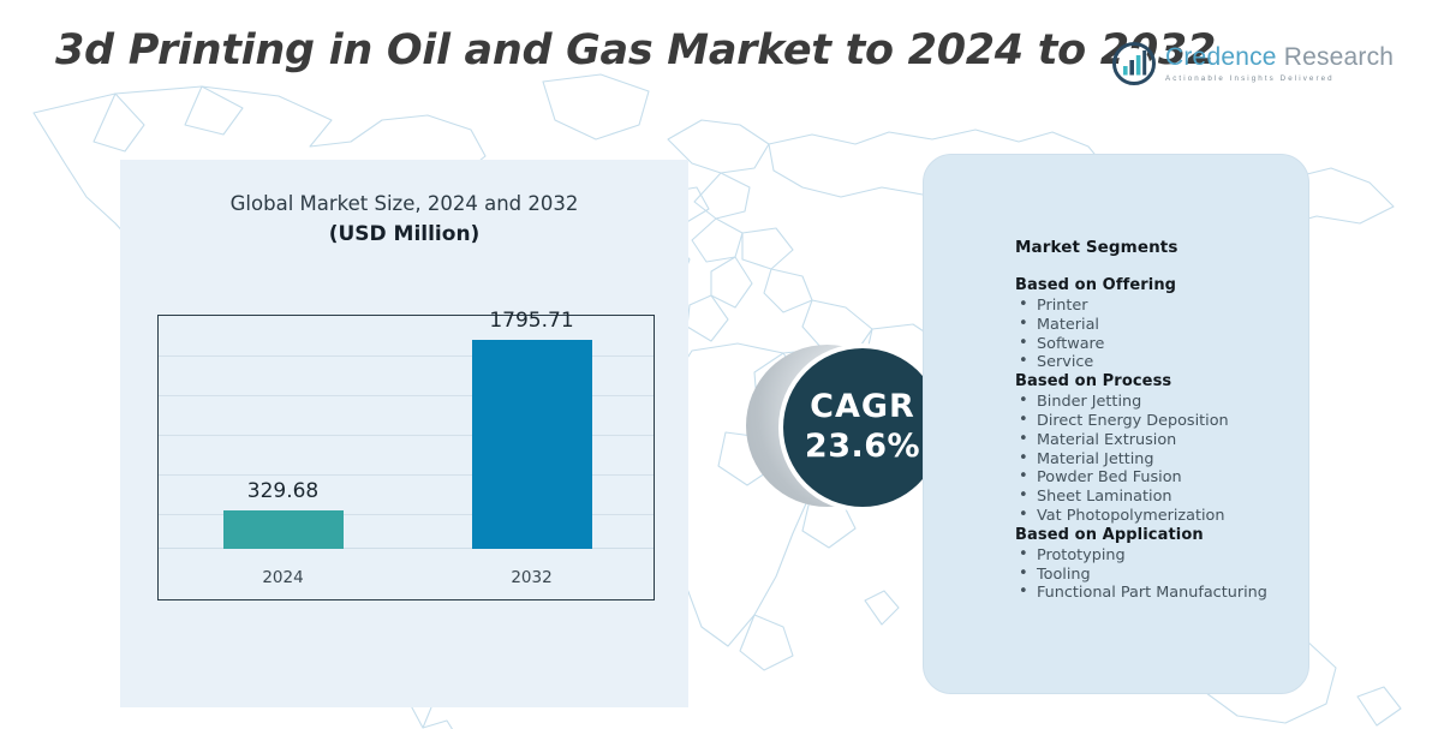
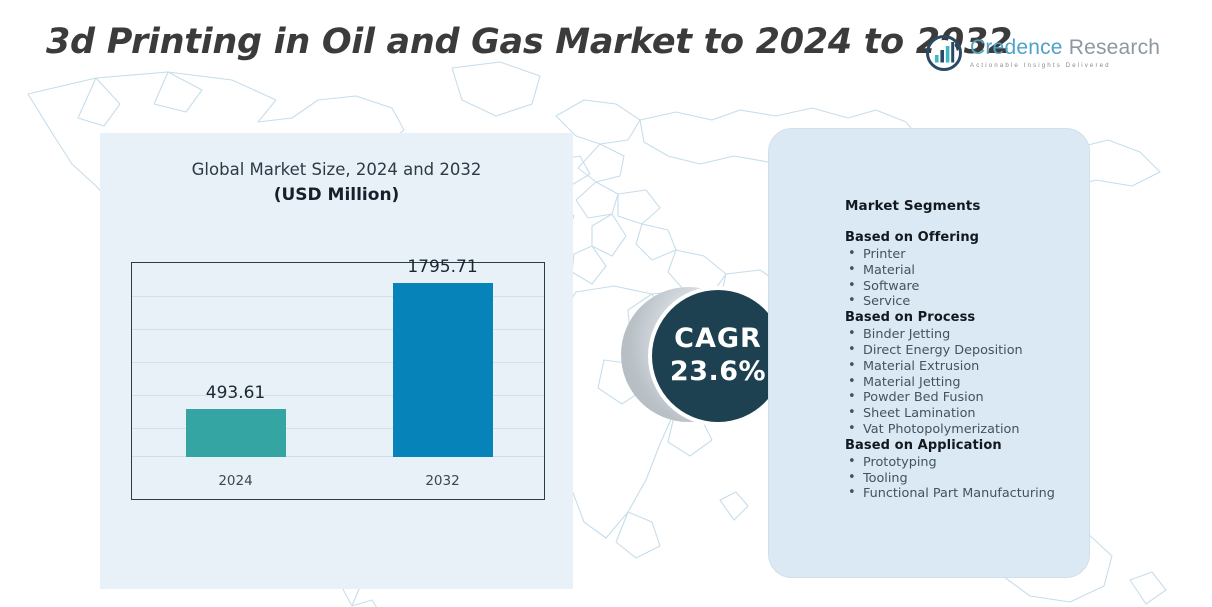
2024: 329.68 -> 493.61
